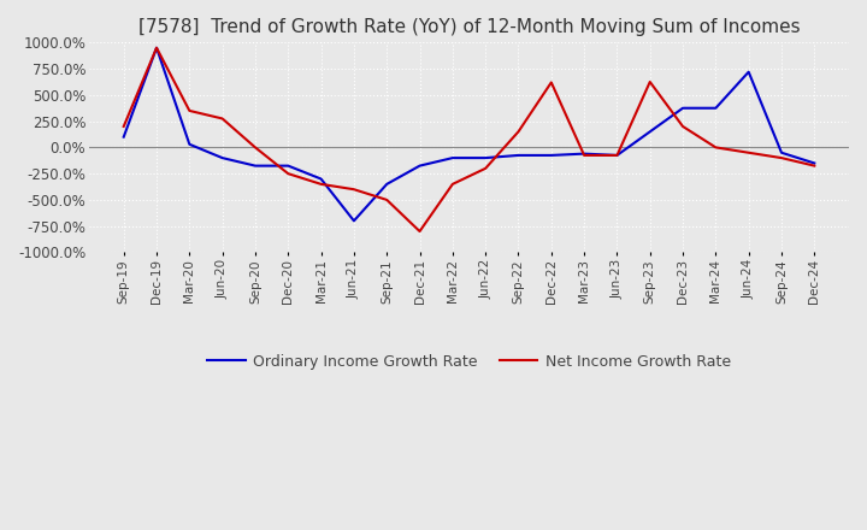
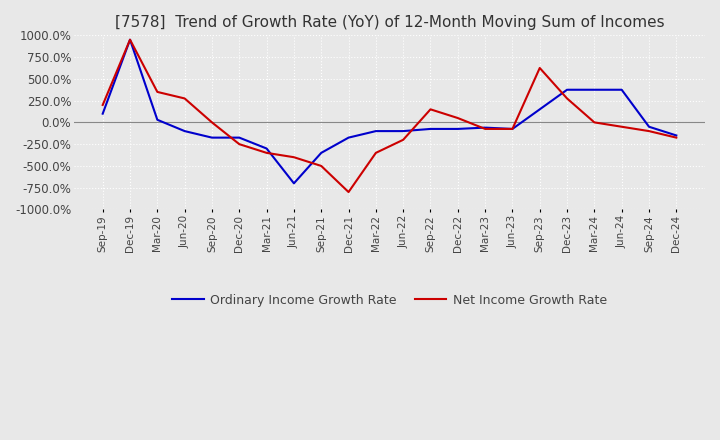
Net Income Growth Rate/Dec-22: 620% -> 50%
Net Income Growth Rate/Dec-23: 200% -> 280%
Ordinary Income Growth Rate/Jun-24: 720% -> 380%
